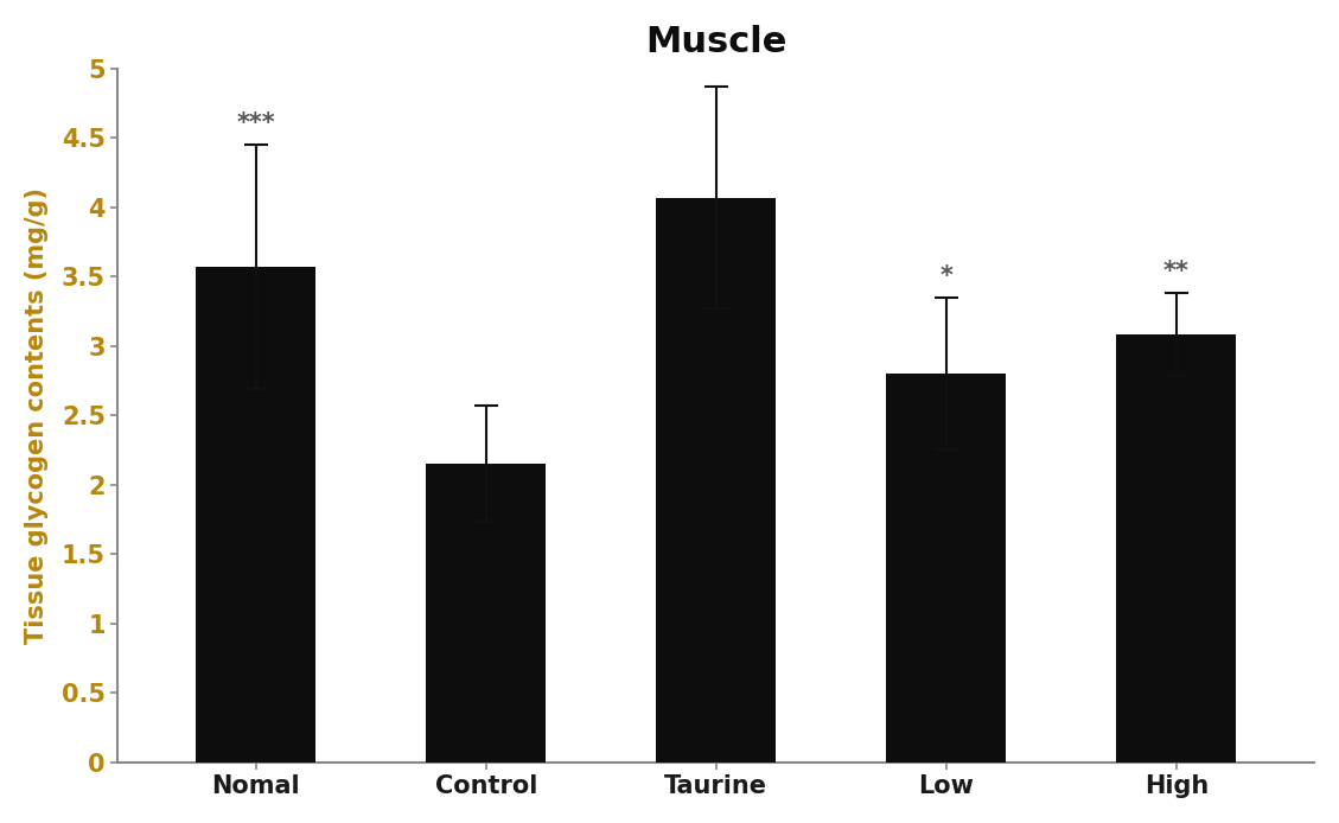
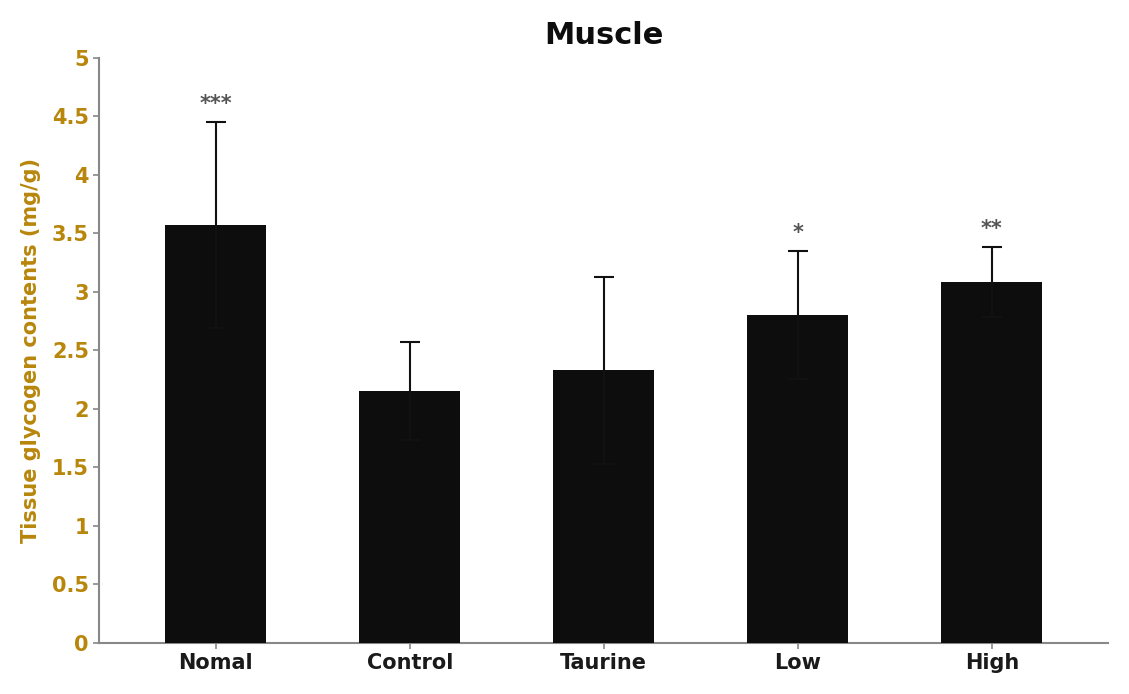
Taurine: 4.07 -> 2.33
